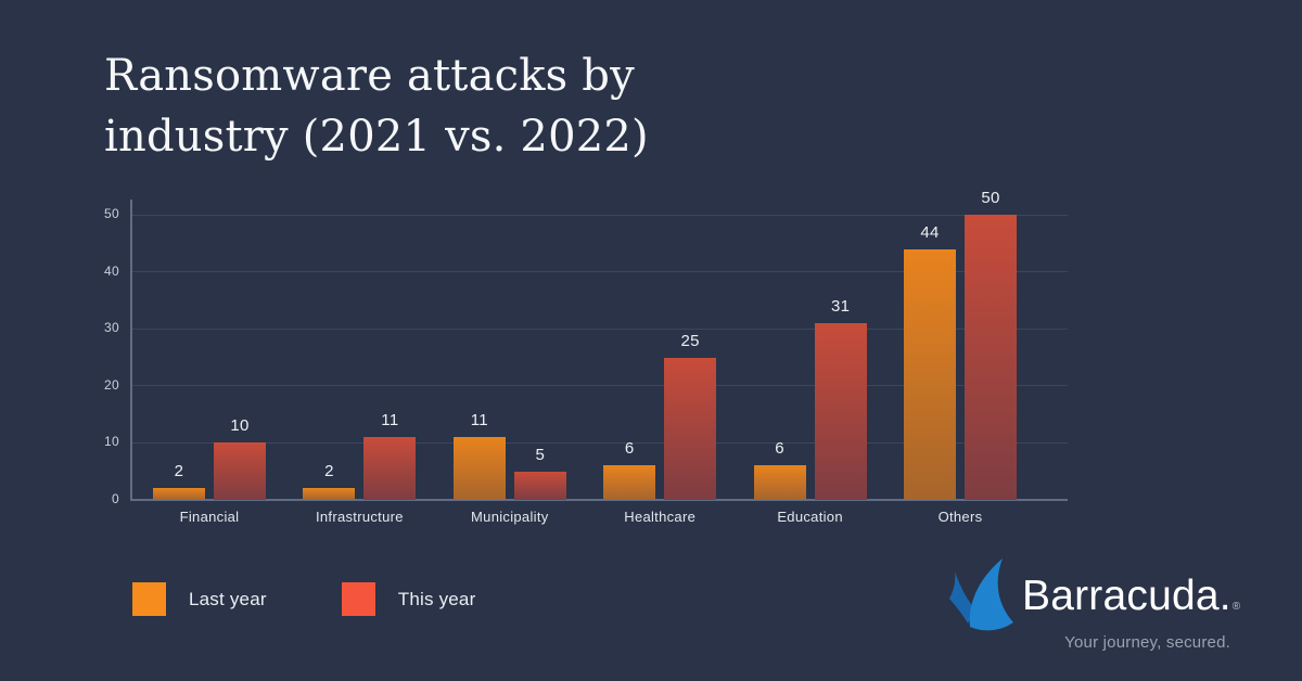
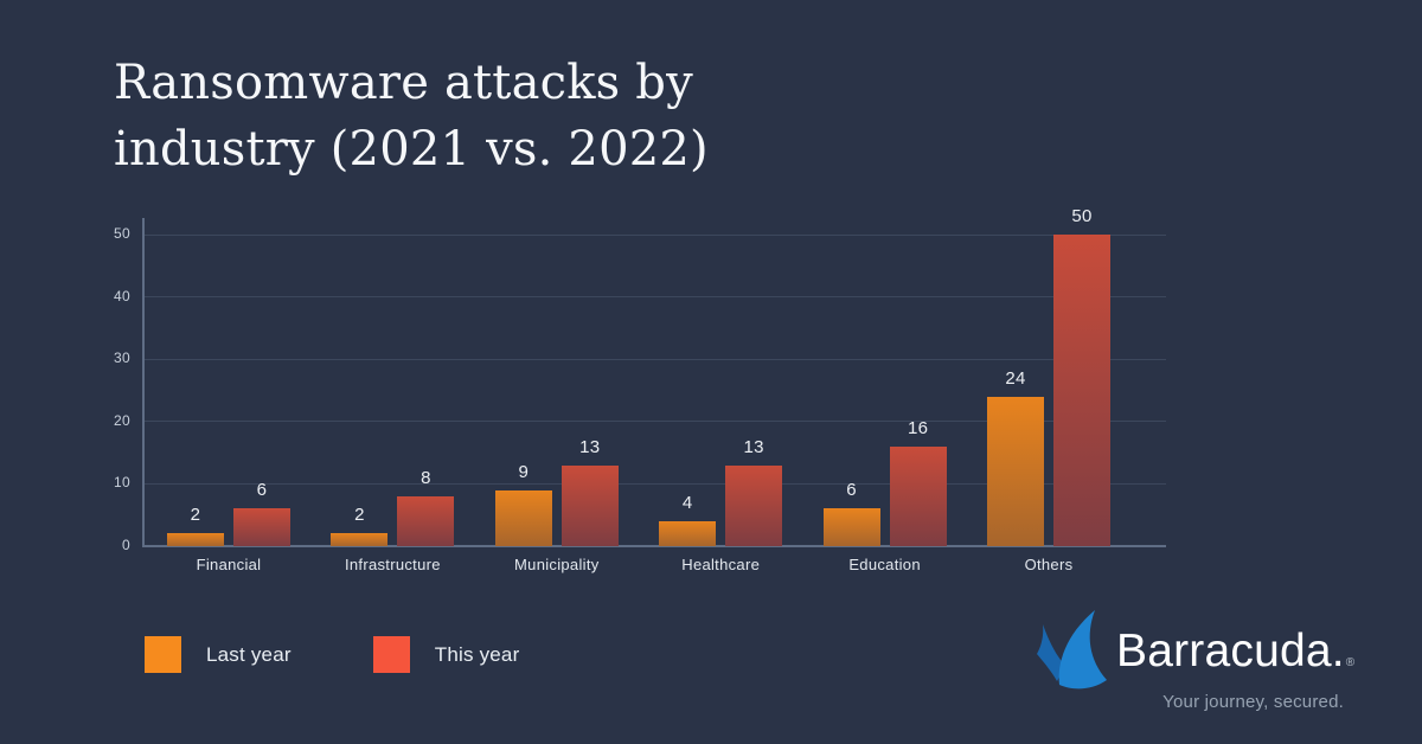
This year/Financial: 10 -> 6
This year/Infrastructure: 11 -> 8
Last year/Municipality: 11 -> 9
This year/Municipality: 5 -> 13
Last year/Healthcare: 6 -> 4
This year/Healthcare: 25 -> 13
This year/Education: 31 -> 16
Last year/Others: 44 -> 24
